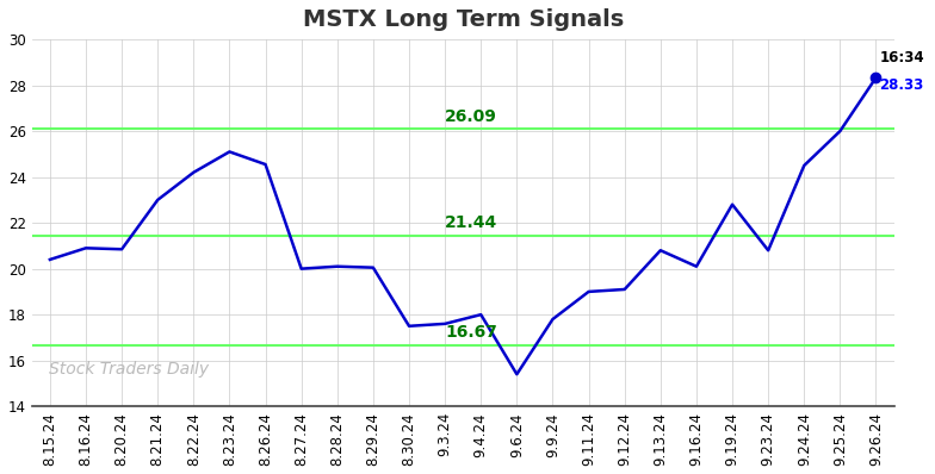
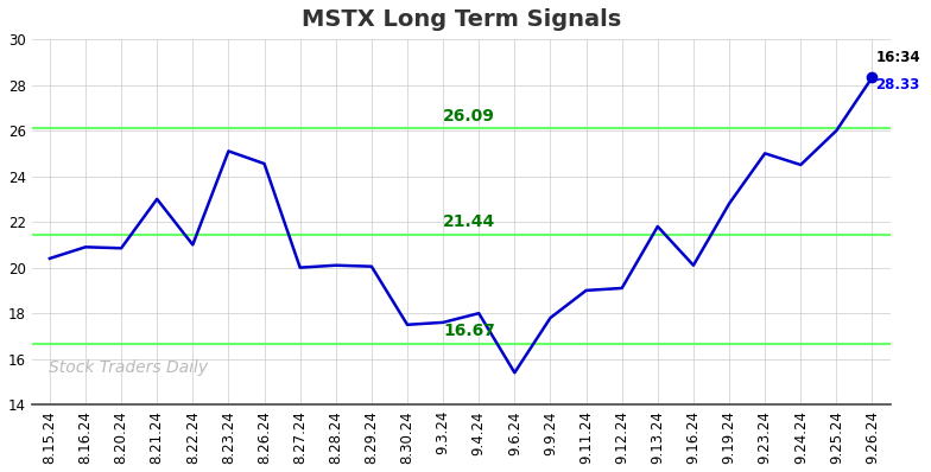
8.22.24: 24.2 -> 21.0
9.13.24: 20.8 -> 21.8
9.23.24: 20.8 -> 25.0
